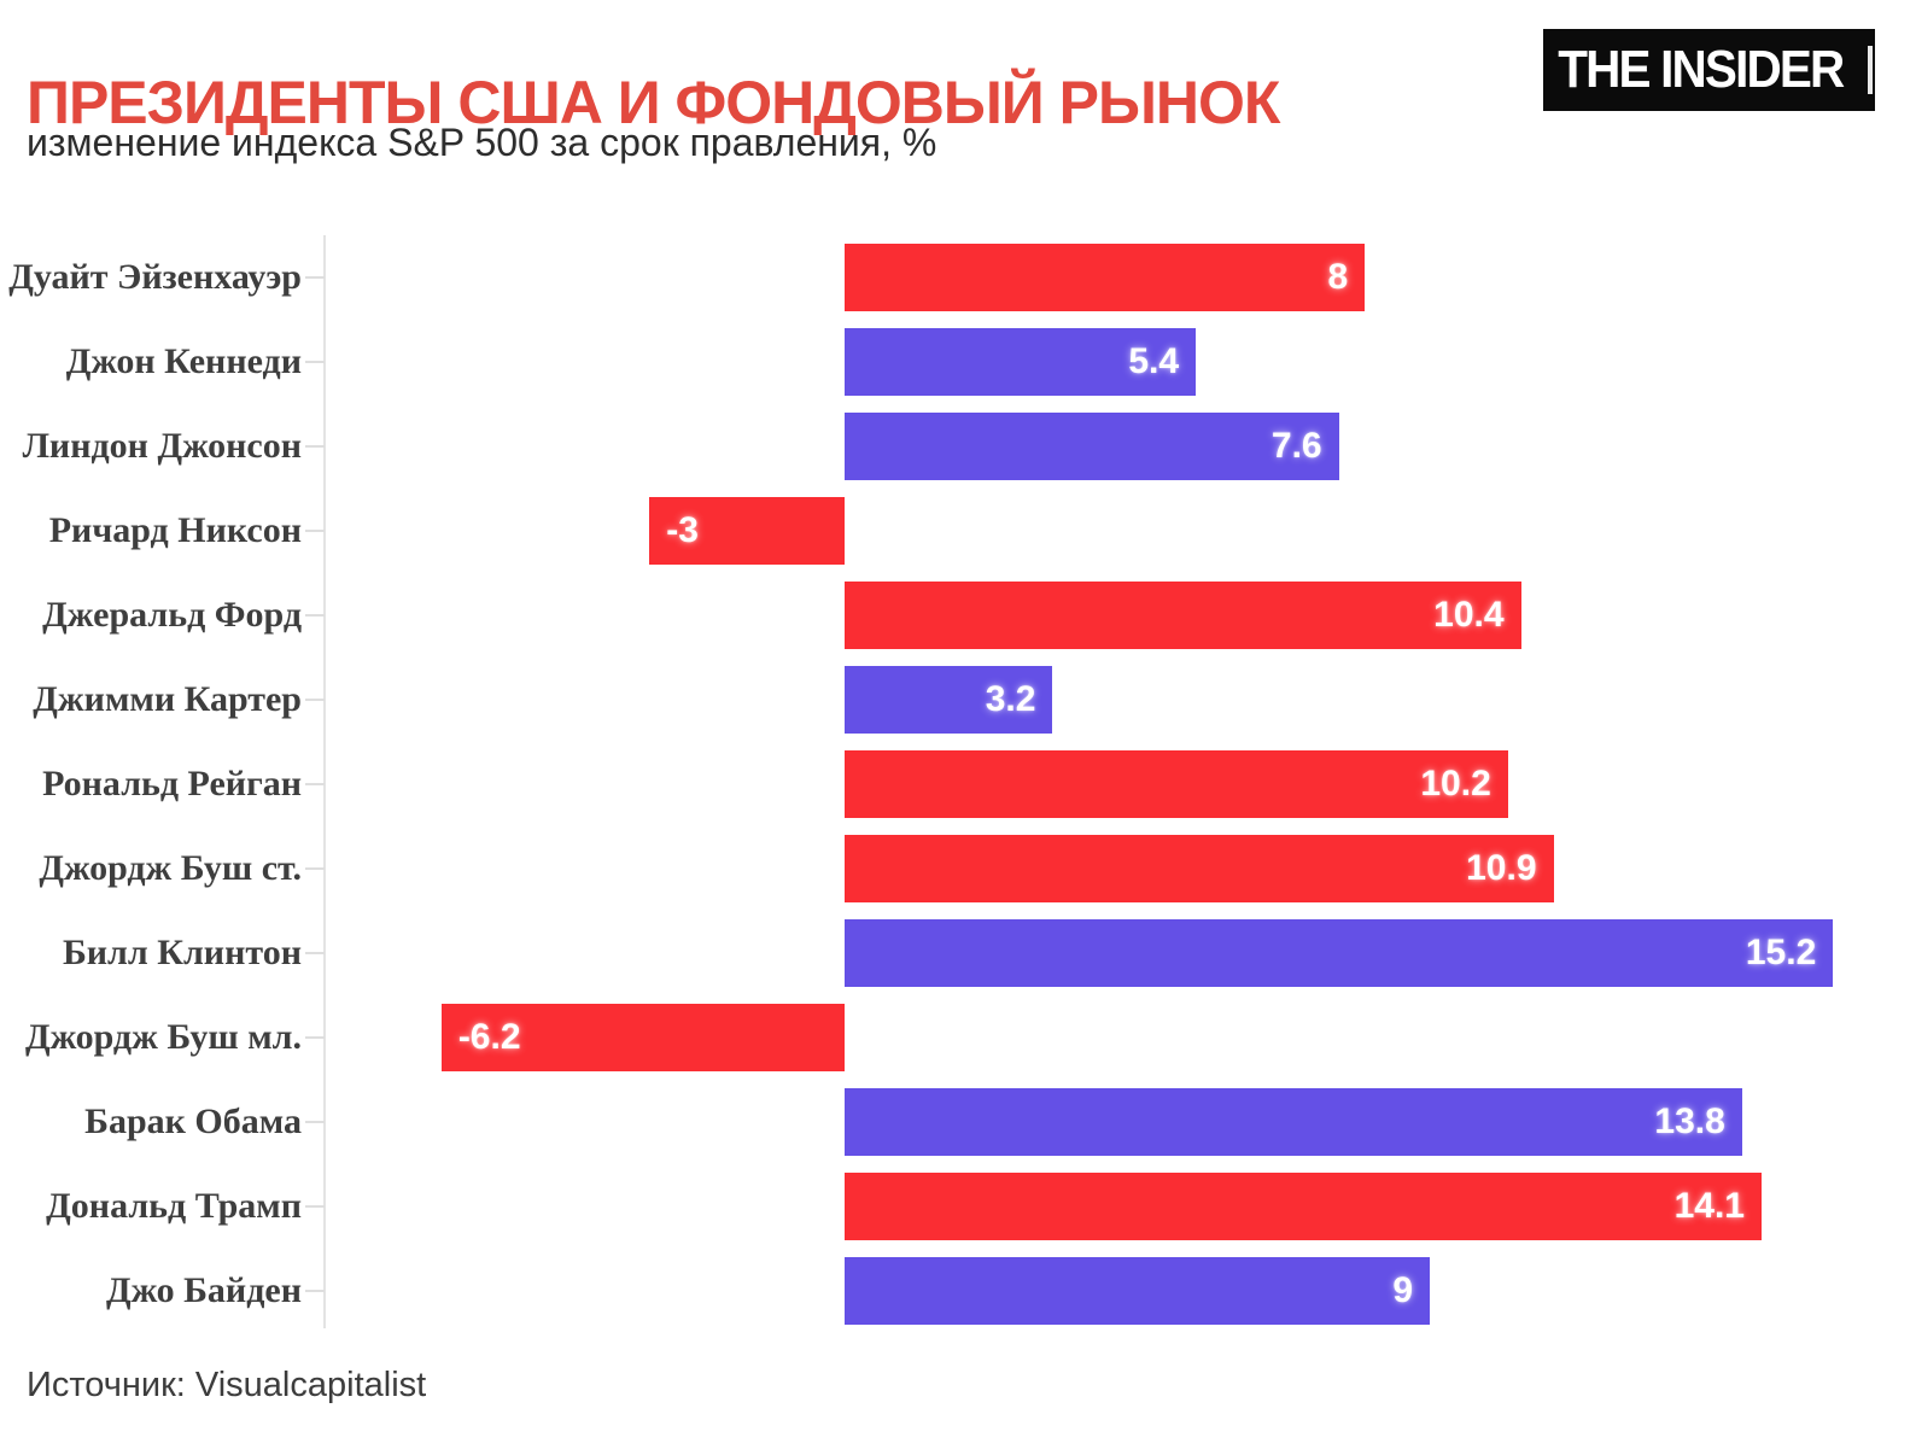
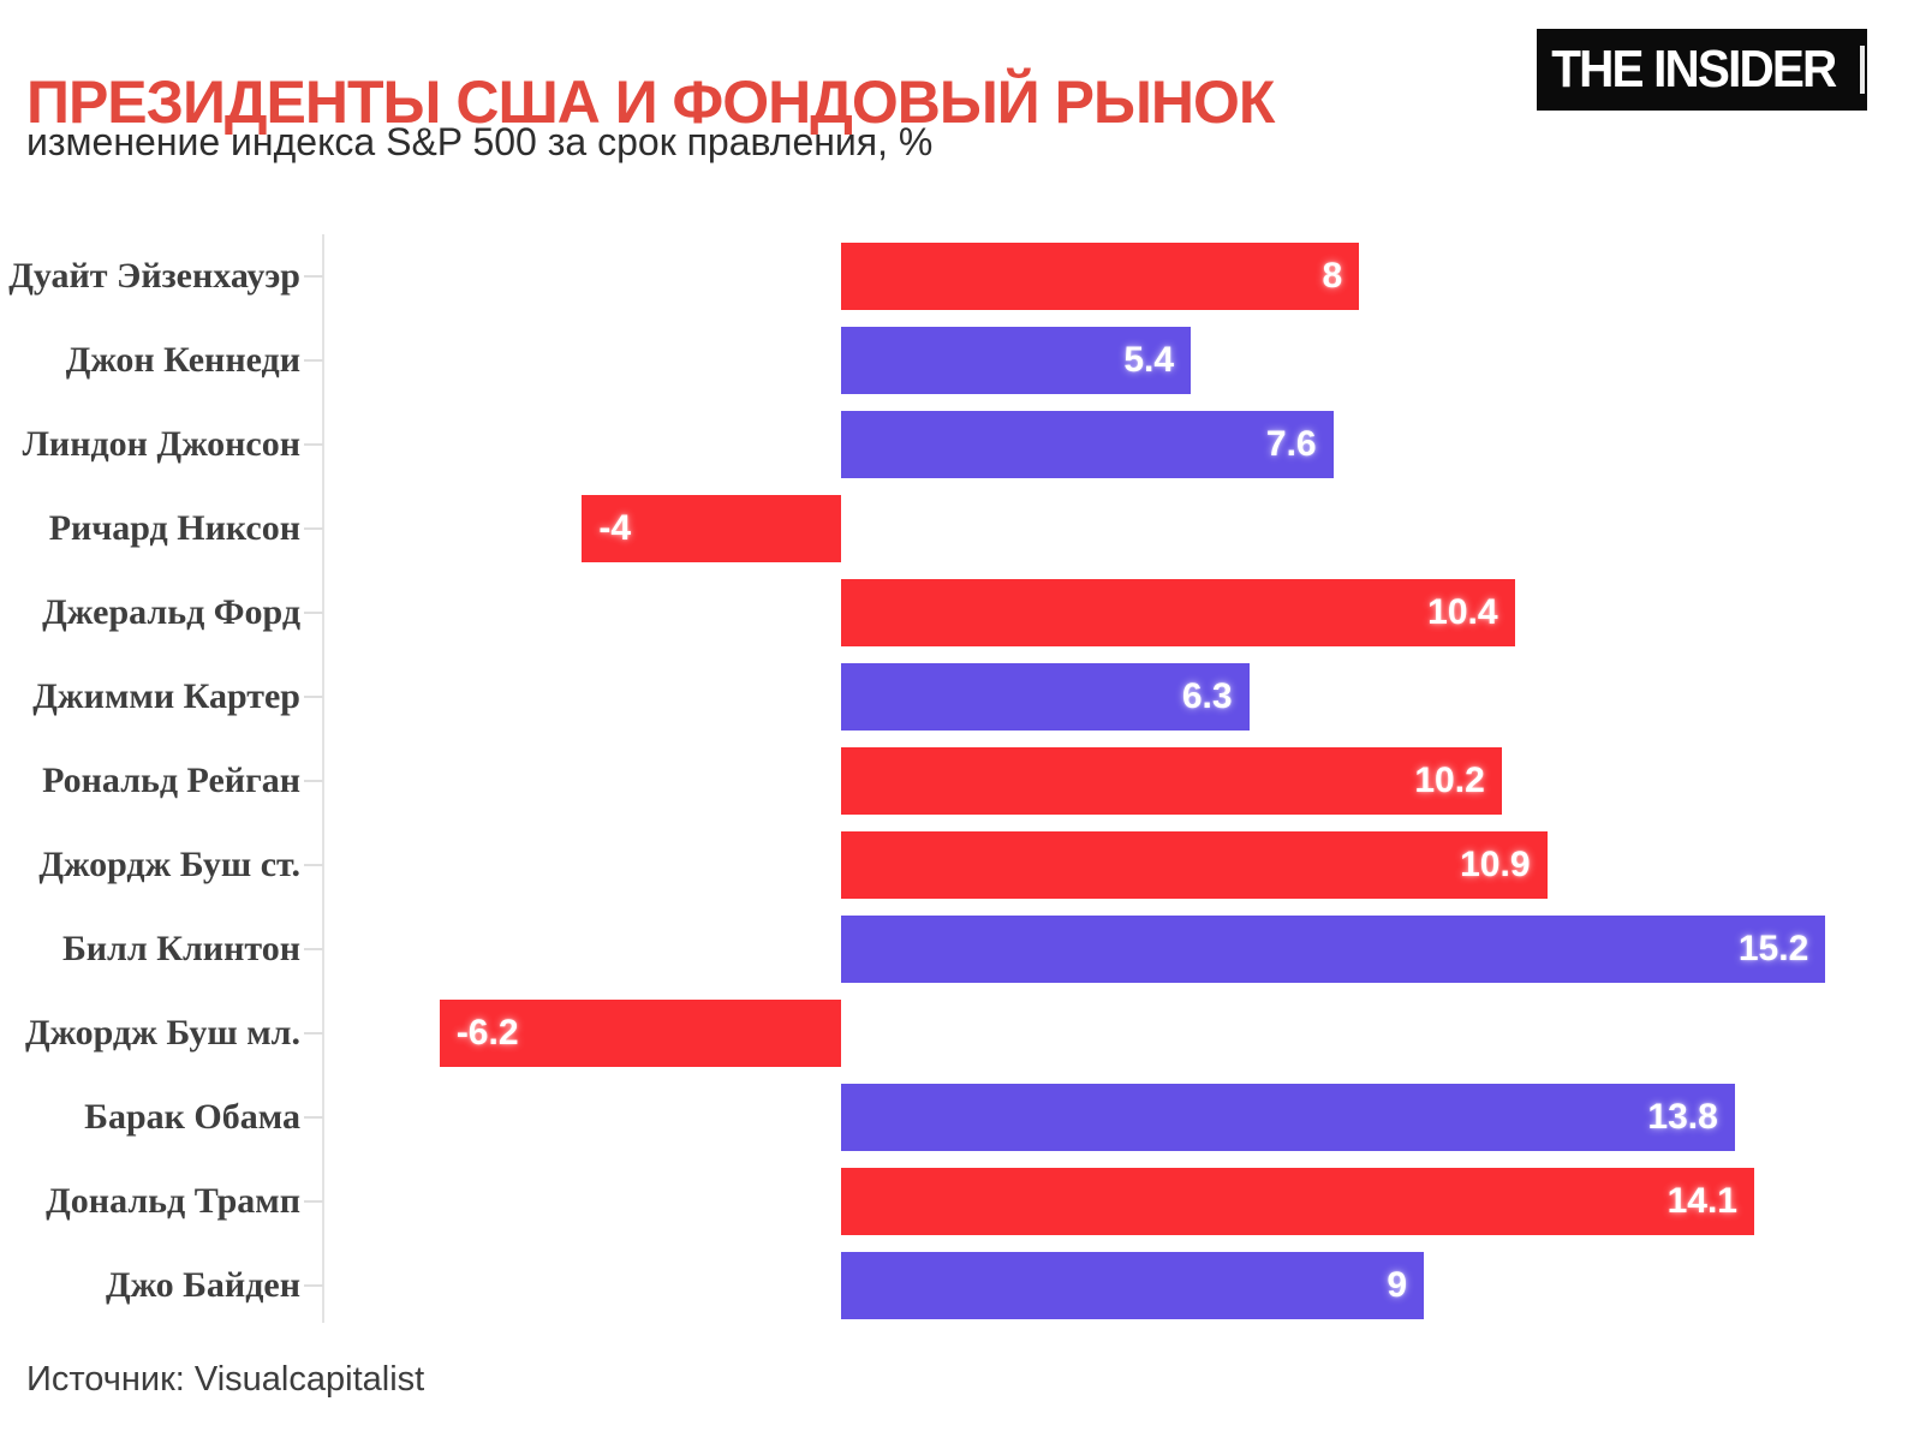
Ричард Никсон: -3 -> -4
Джимми Картер: 3.2 -> 6.3
